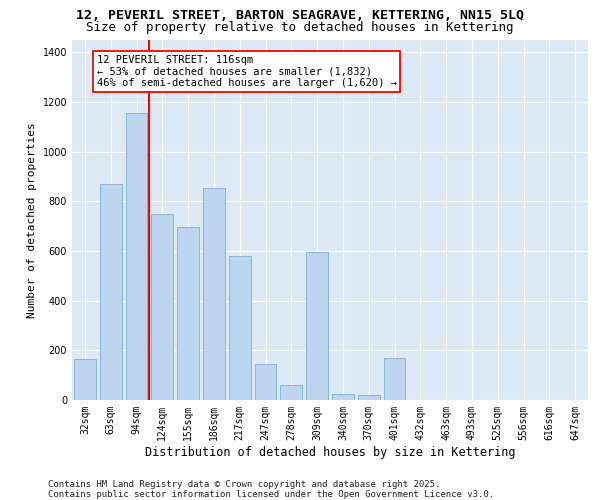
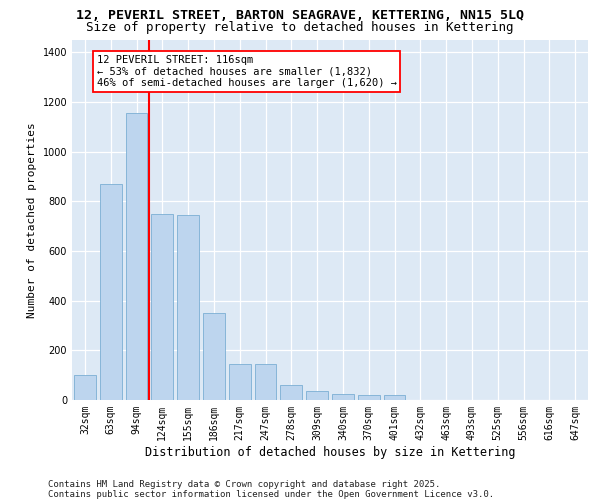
32sqm: 165 -> 100
155sqm: 695 -> 745
186sqm: 855 -> 350
217sqm: 580 -> 145
309sqm: 595 -> 35
401sqm: 170 -> 20
